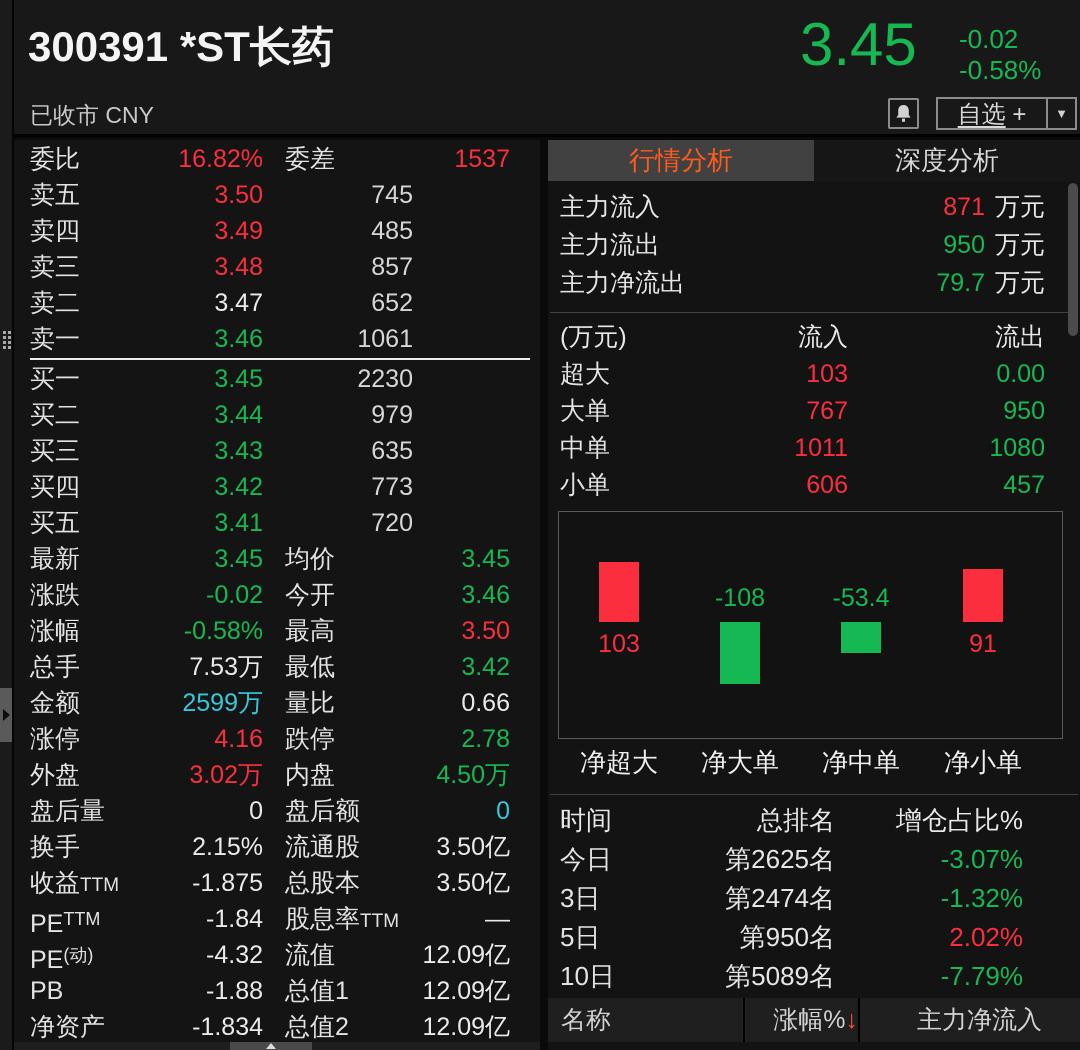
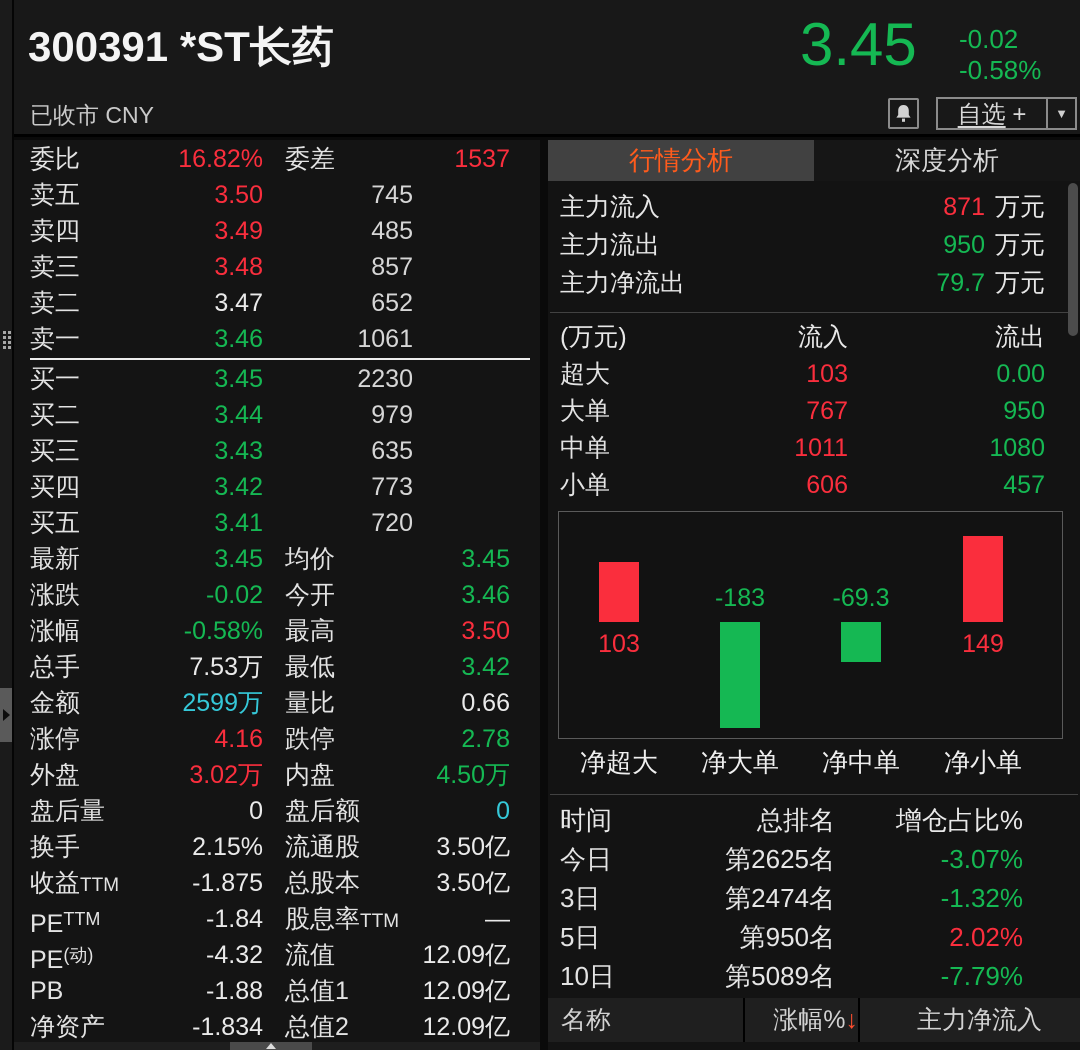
净大单: -108 -> -183
净中单: -53.4 -> -69.3
净小单: 91 -> 149
